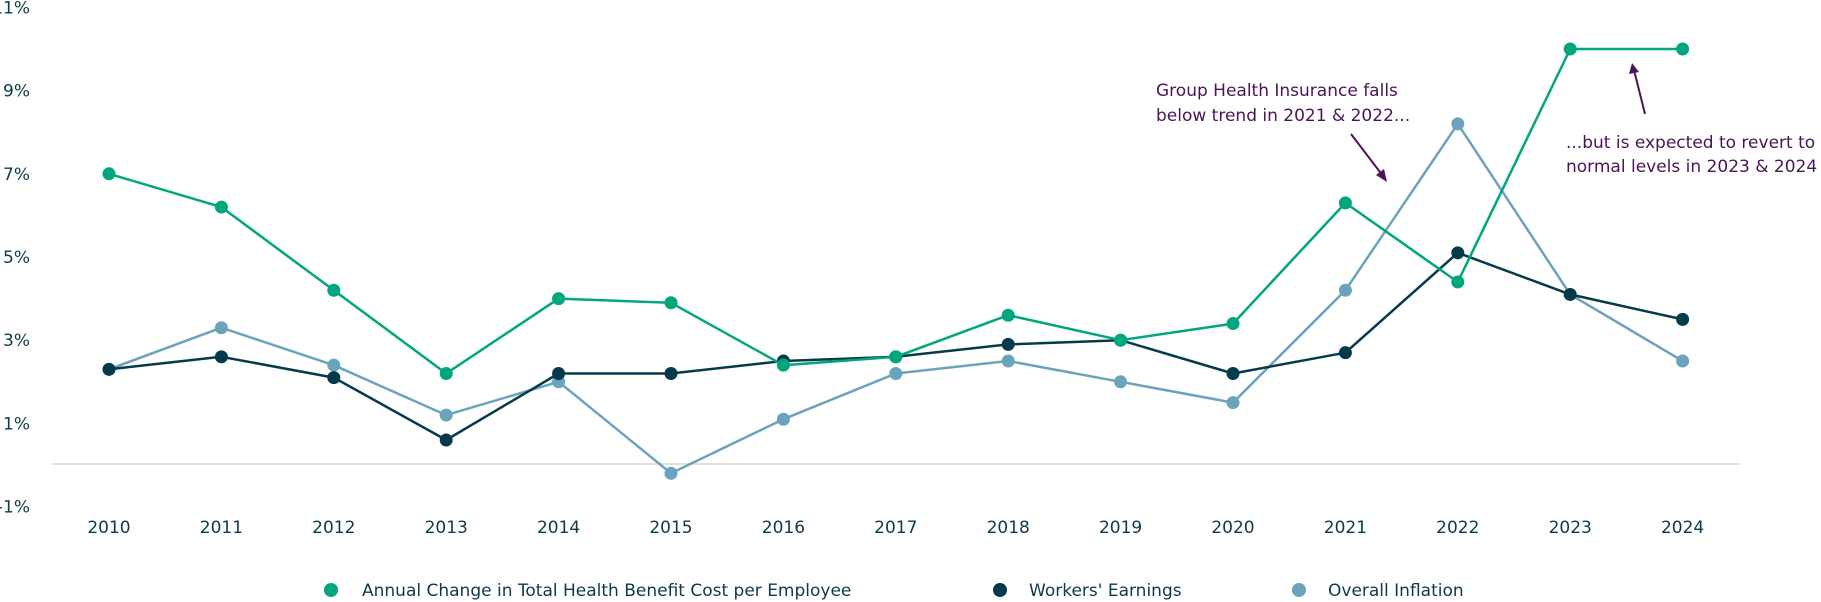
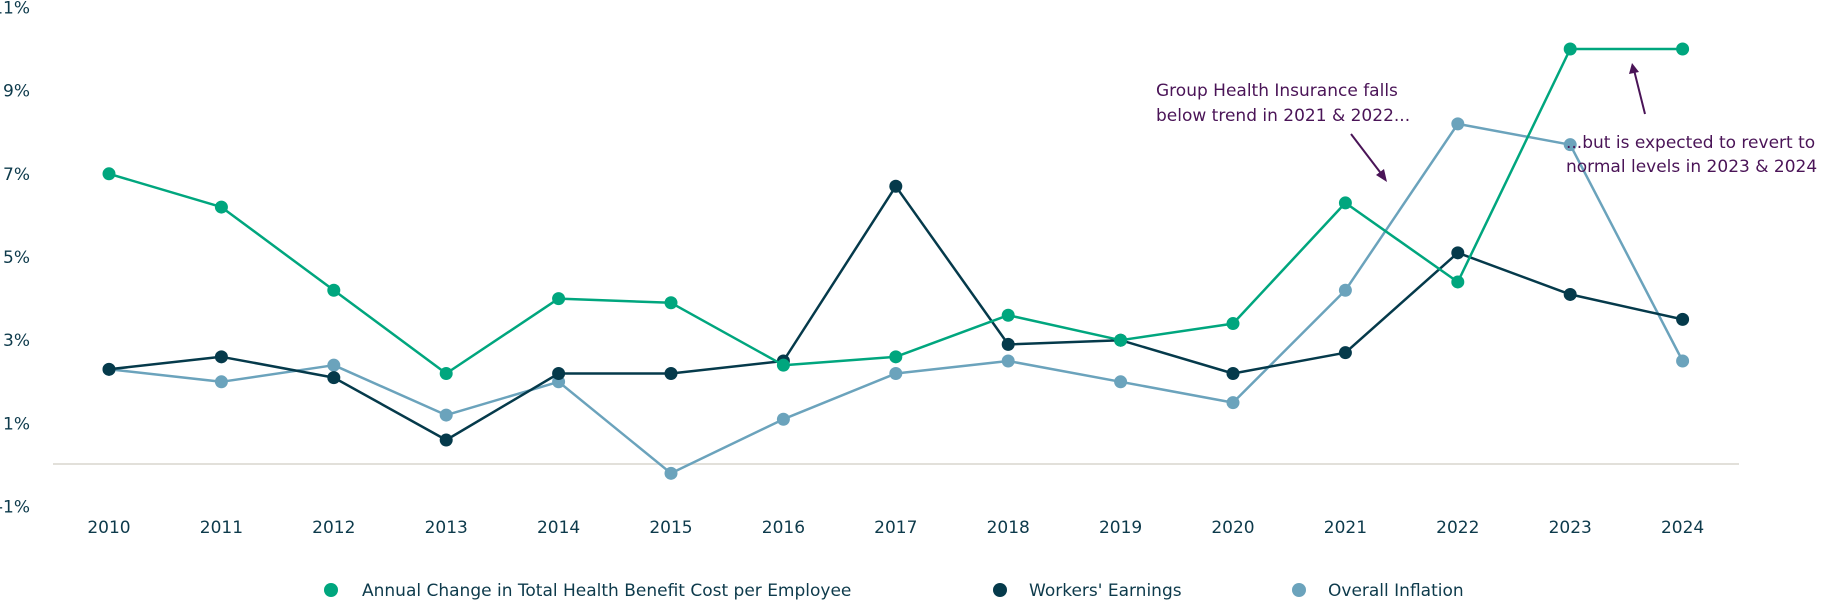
Overall Inflation/2011: 3.3% -> 2.0%
Workers' Earnings/2017: 2.6% -> 6.7%
Overall Inflation/2023: 4.1% -> 7.7%
